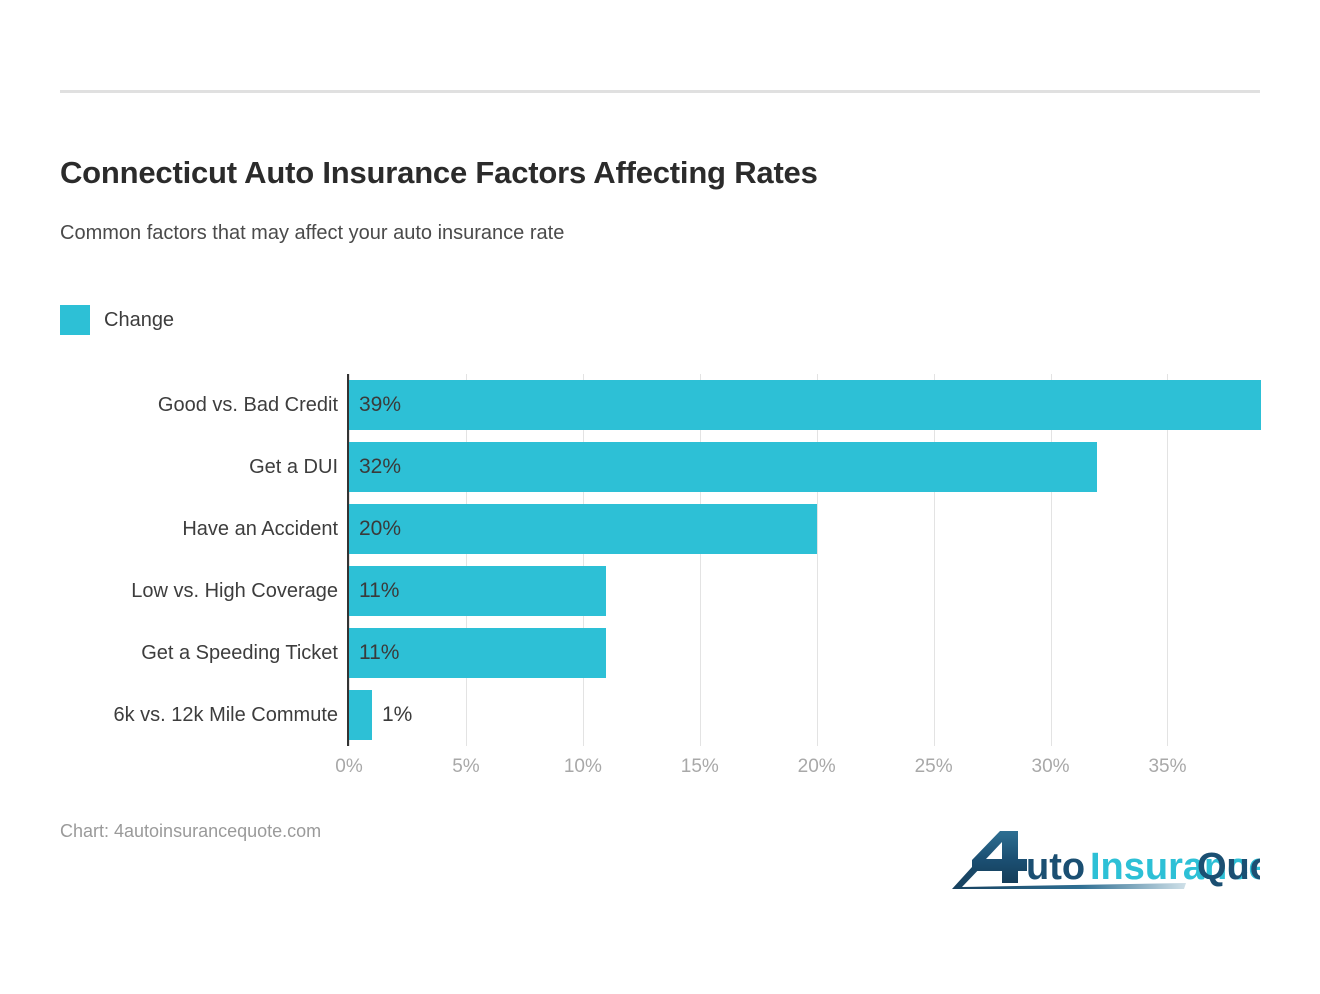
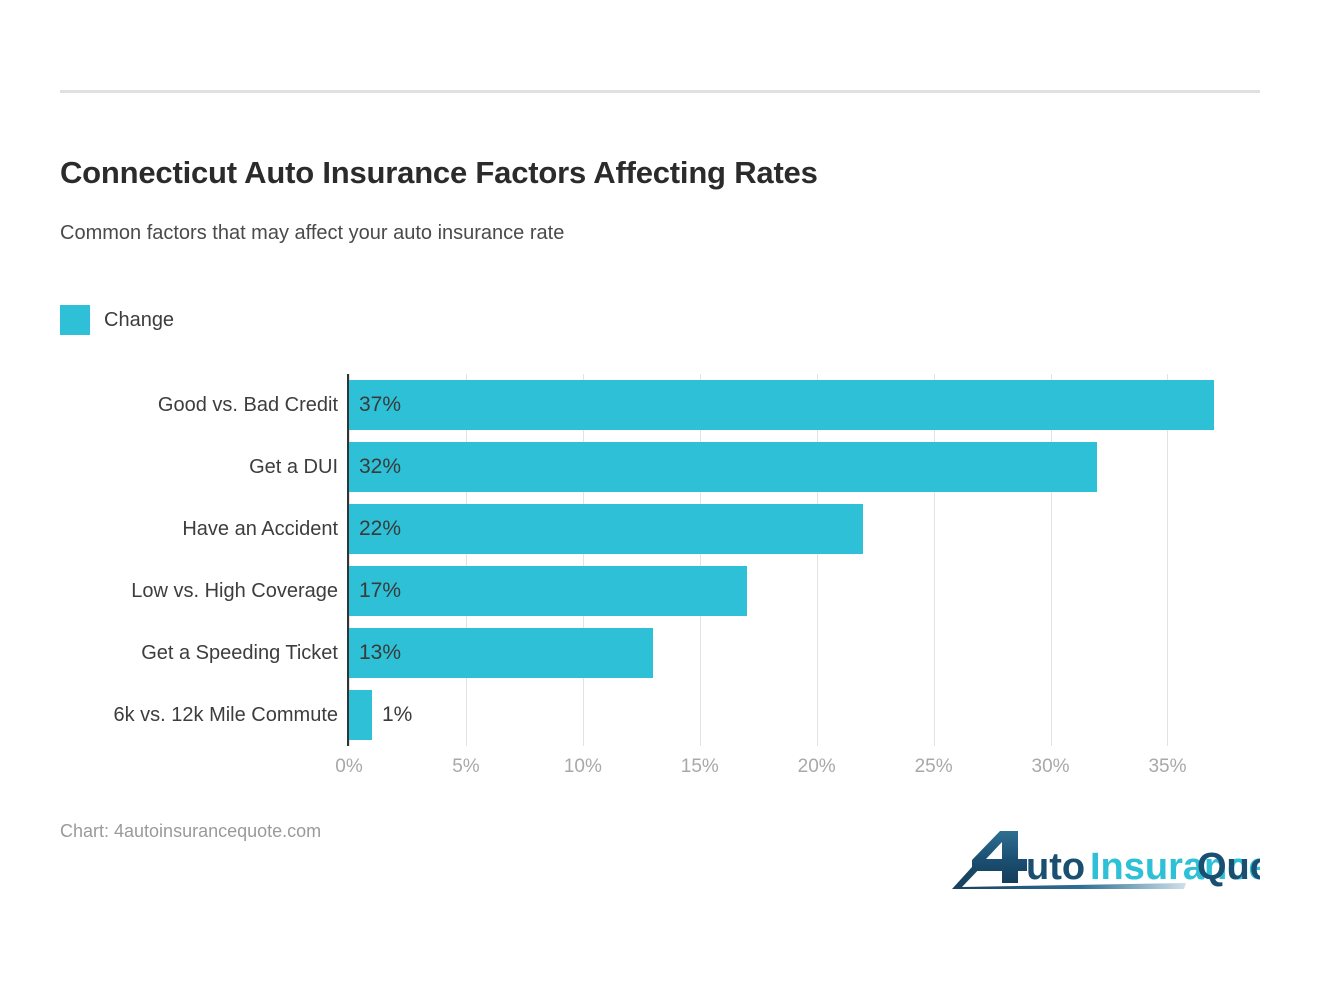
Good vs. Bad Credit: 39% -> 37%
Have an Accident: 20% -> 22%
Low vs. High Coverage: 11% -> 17%
Get a Speeding Ticket: 11% -> 13%
